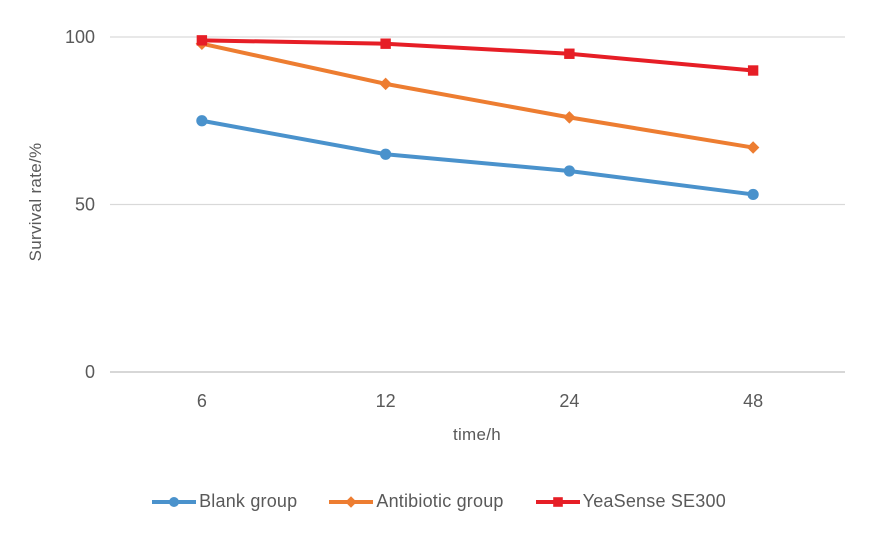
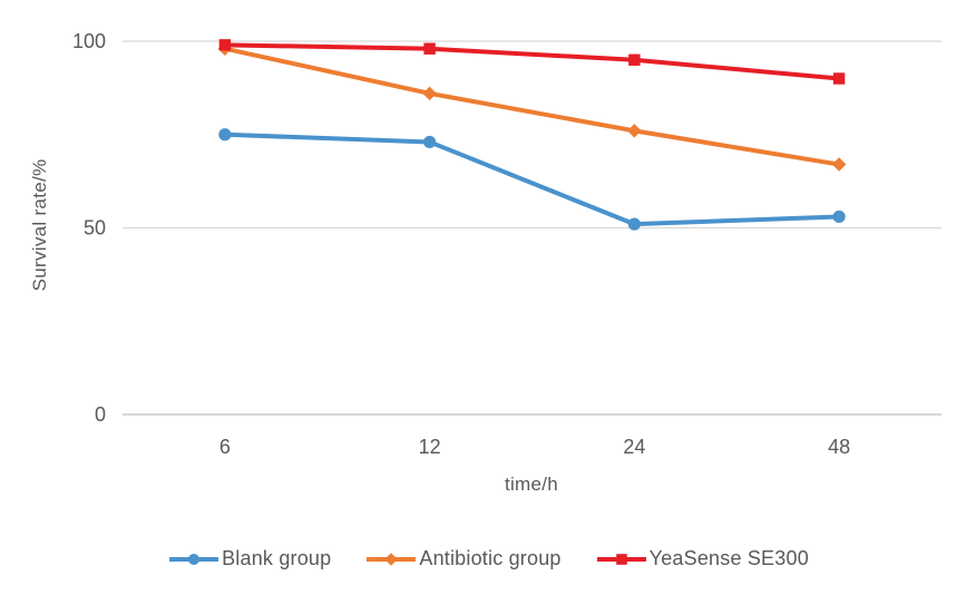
Blank group/12: 65 -> 73
Blank group/24: 60 -> 51
